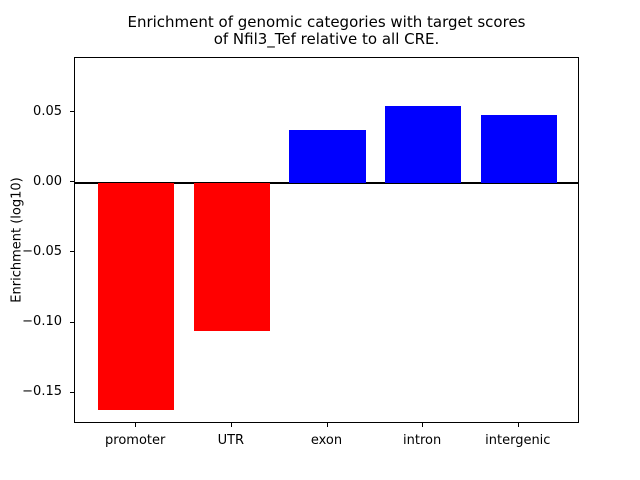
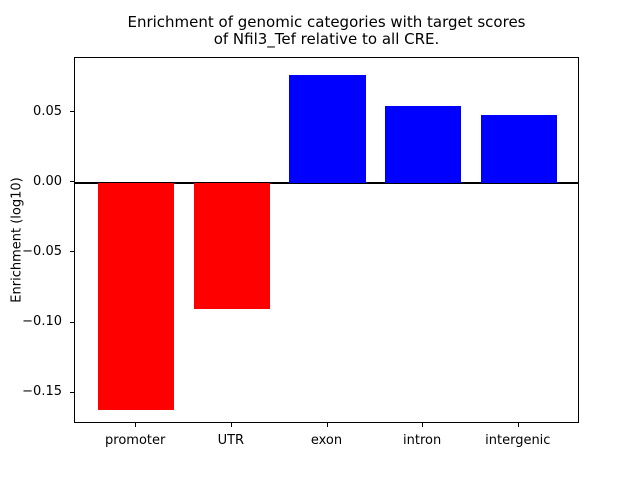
UTR: -0.106 -> -0.090
exon: 0.038 -> 0.077
